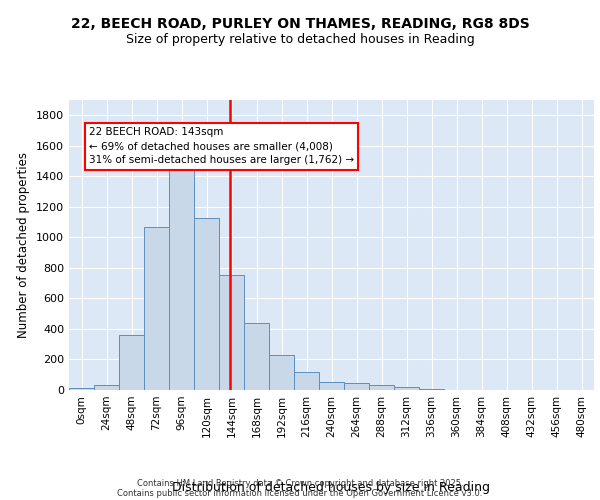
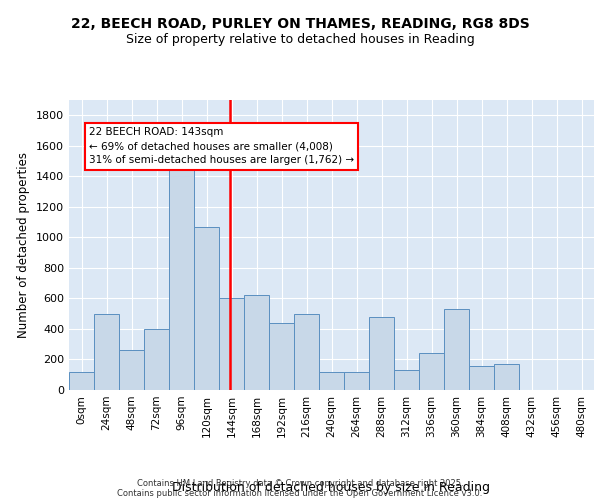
0sqm: 10 -> 120
24sqm: 40 -> 500
48sqm: 360 -> 260
72sqm: 1070 -> 400
120sqm: 1130 -> 1070
144sqm: 760 -> 600
168sqm: 440 -> 620
192sqm: 230 -> 440
216sqm: 120 -> 500
240sqm: 60 -> 120
264sqm: 40 -> 120
288sqm: 30 -> 480
312sqm: 20 -> 130
336sqm: 0 -> 240
360sqm: 0 -> 530
384sqm: 0 -> 160
408sqm: 0 -> 170
